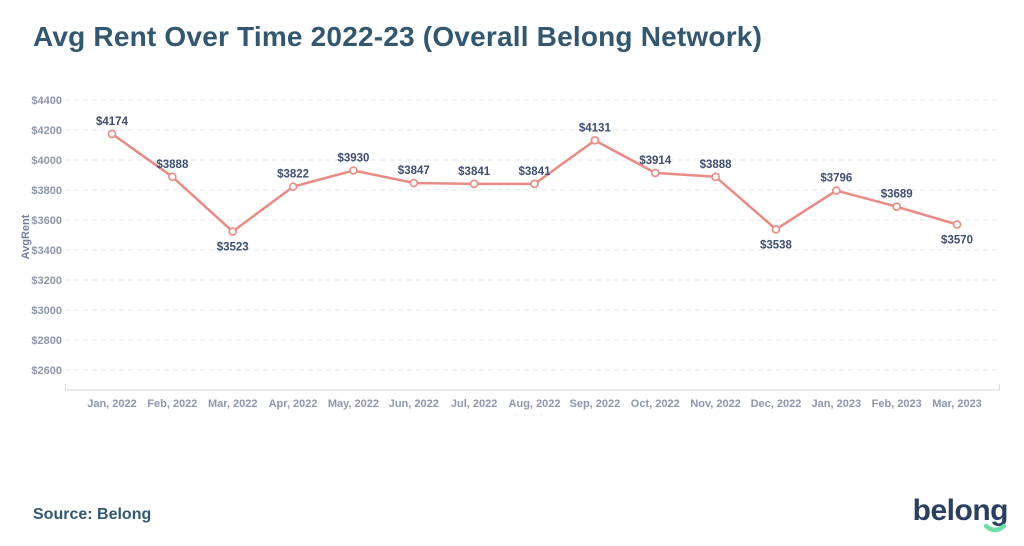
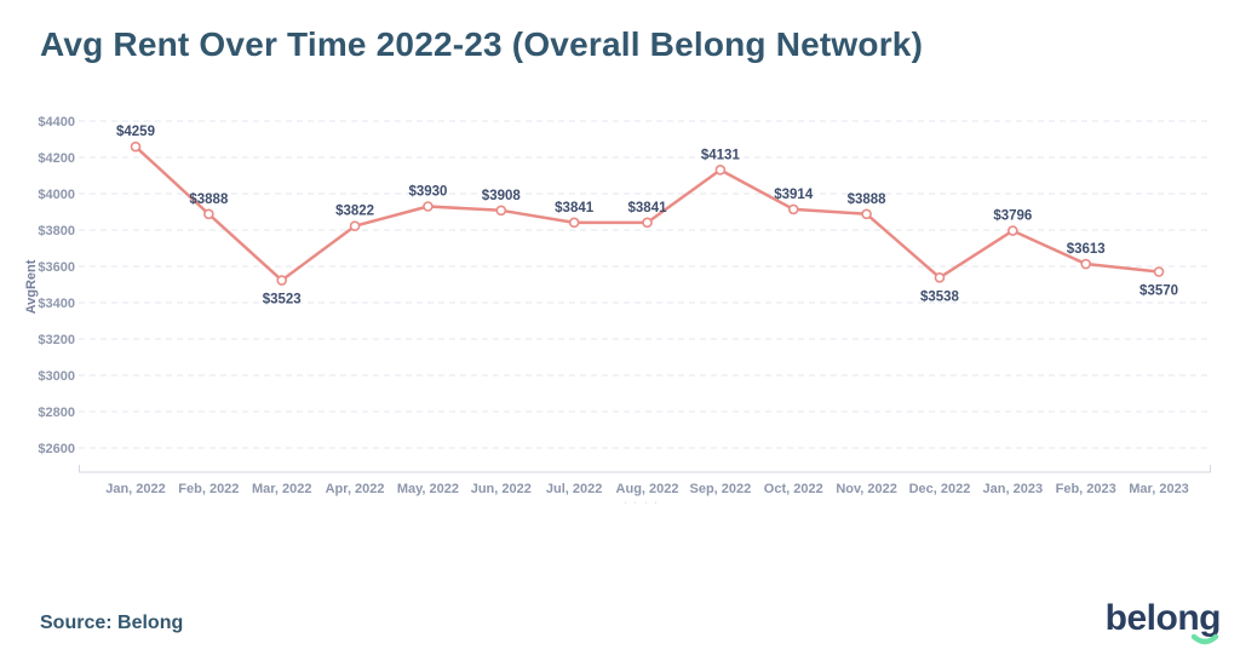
Jan, 2022: $4174 -> $4259
Jun, 2022: $3847 -> $3908
Feb, 2023: $3689 -> $3613
